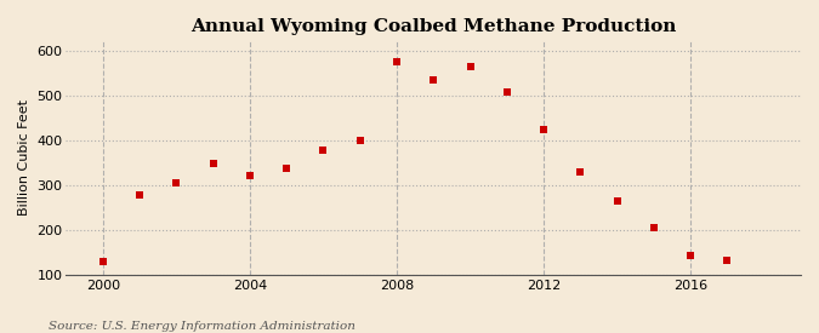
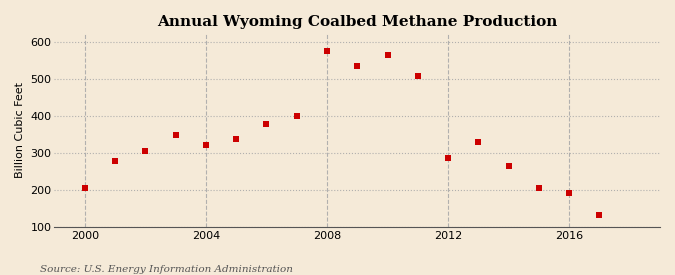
2000: 128 -> 205
2012: 424 -> 285
2016: 143 -> 190
